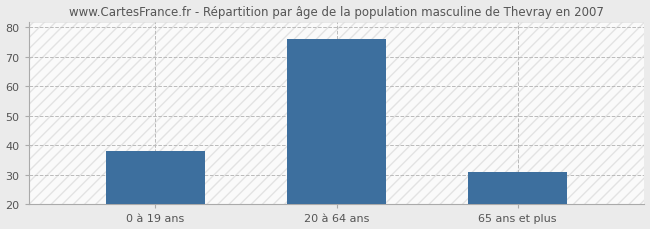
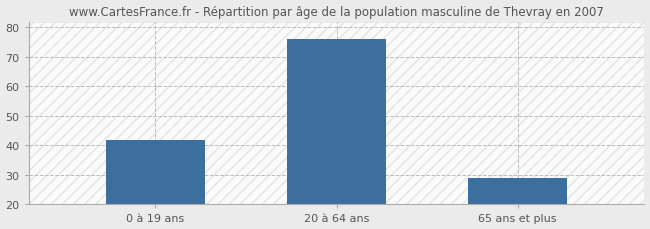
0 à 19 ans: 38 -> 42
65 ans et plus: 31 -> 29
